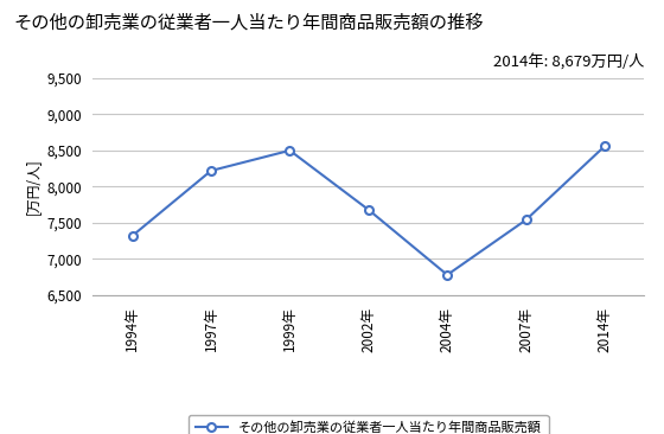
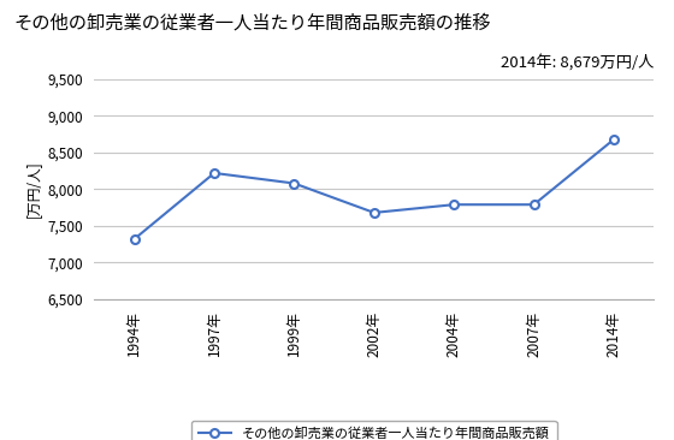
1999年: 8,500 -> 8,080
2004年: 6,780 -> 7,790
2007年: 7,540 -> 7,790
2014年: 8,560 -> 8,680
